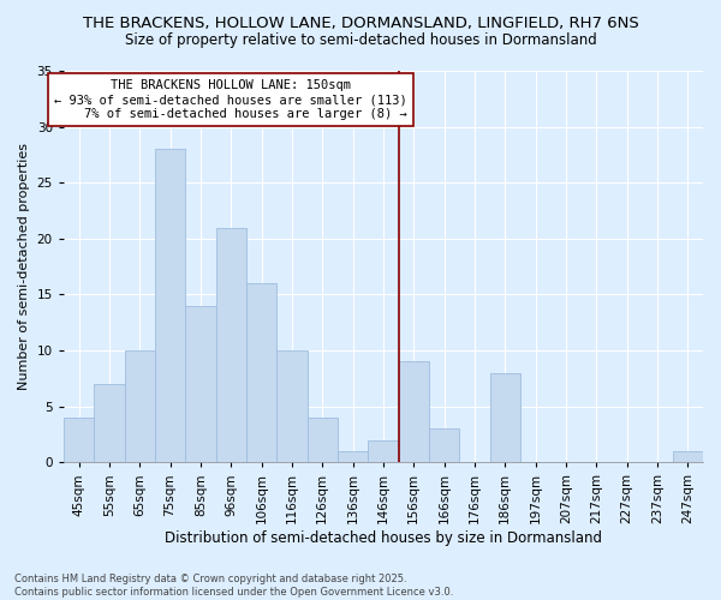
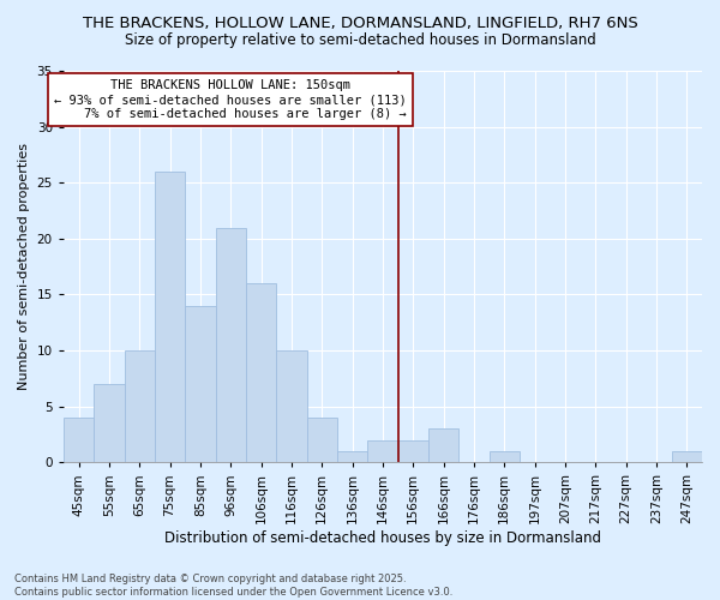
75sqm: 28 -> 26
156sqm: 9 -> 2
186sqm: 8 -> 1
